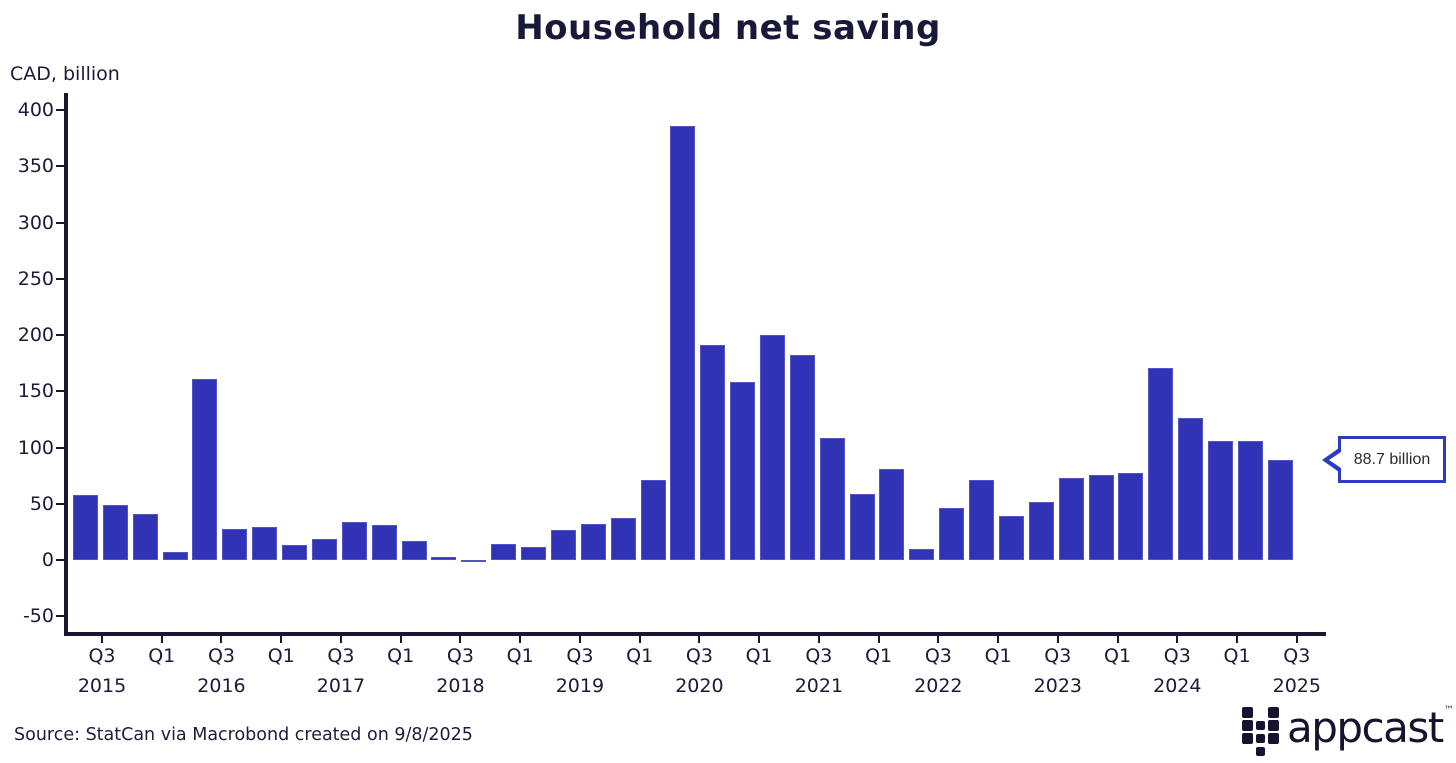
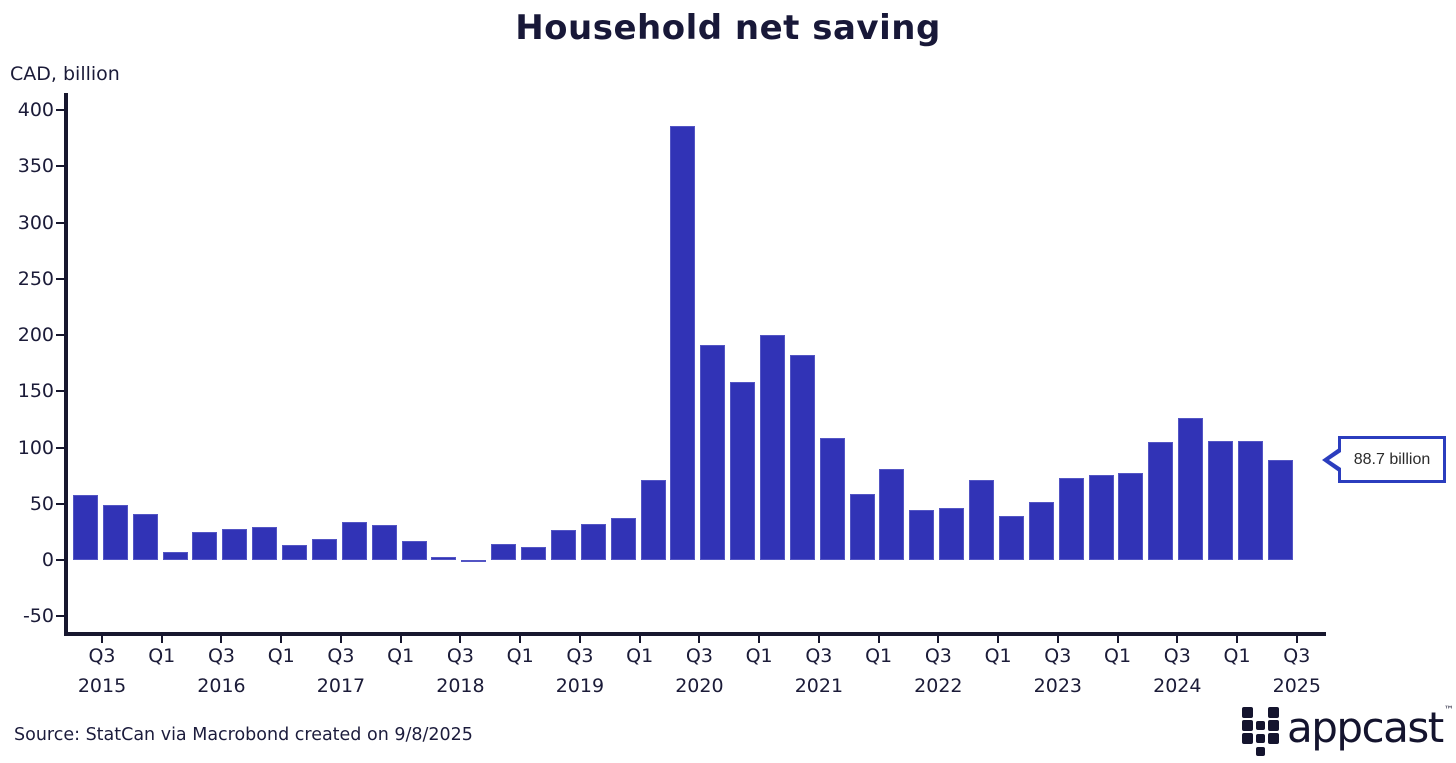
Q3 2016: 161 -> 25
Q3 2022: 10 -> 44
Q3 2024: 171 -> 105
